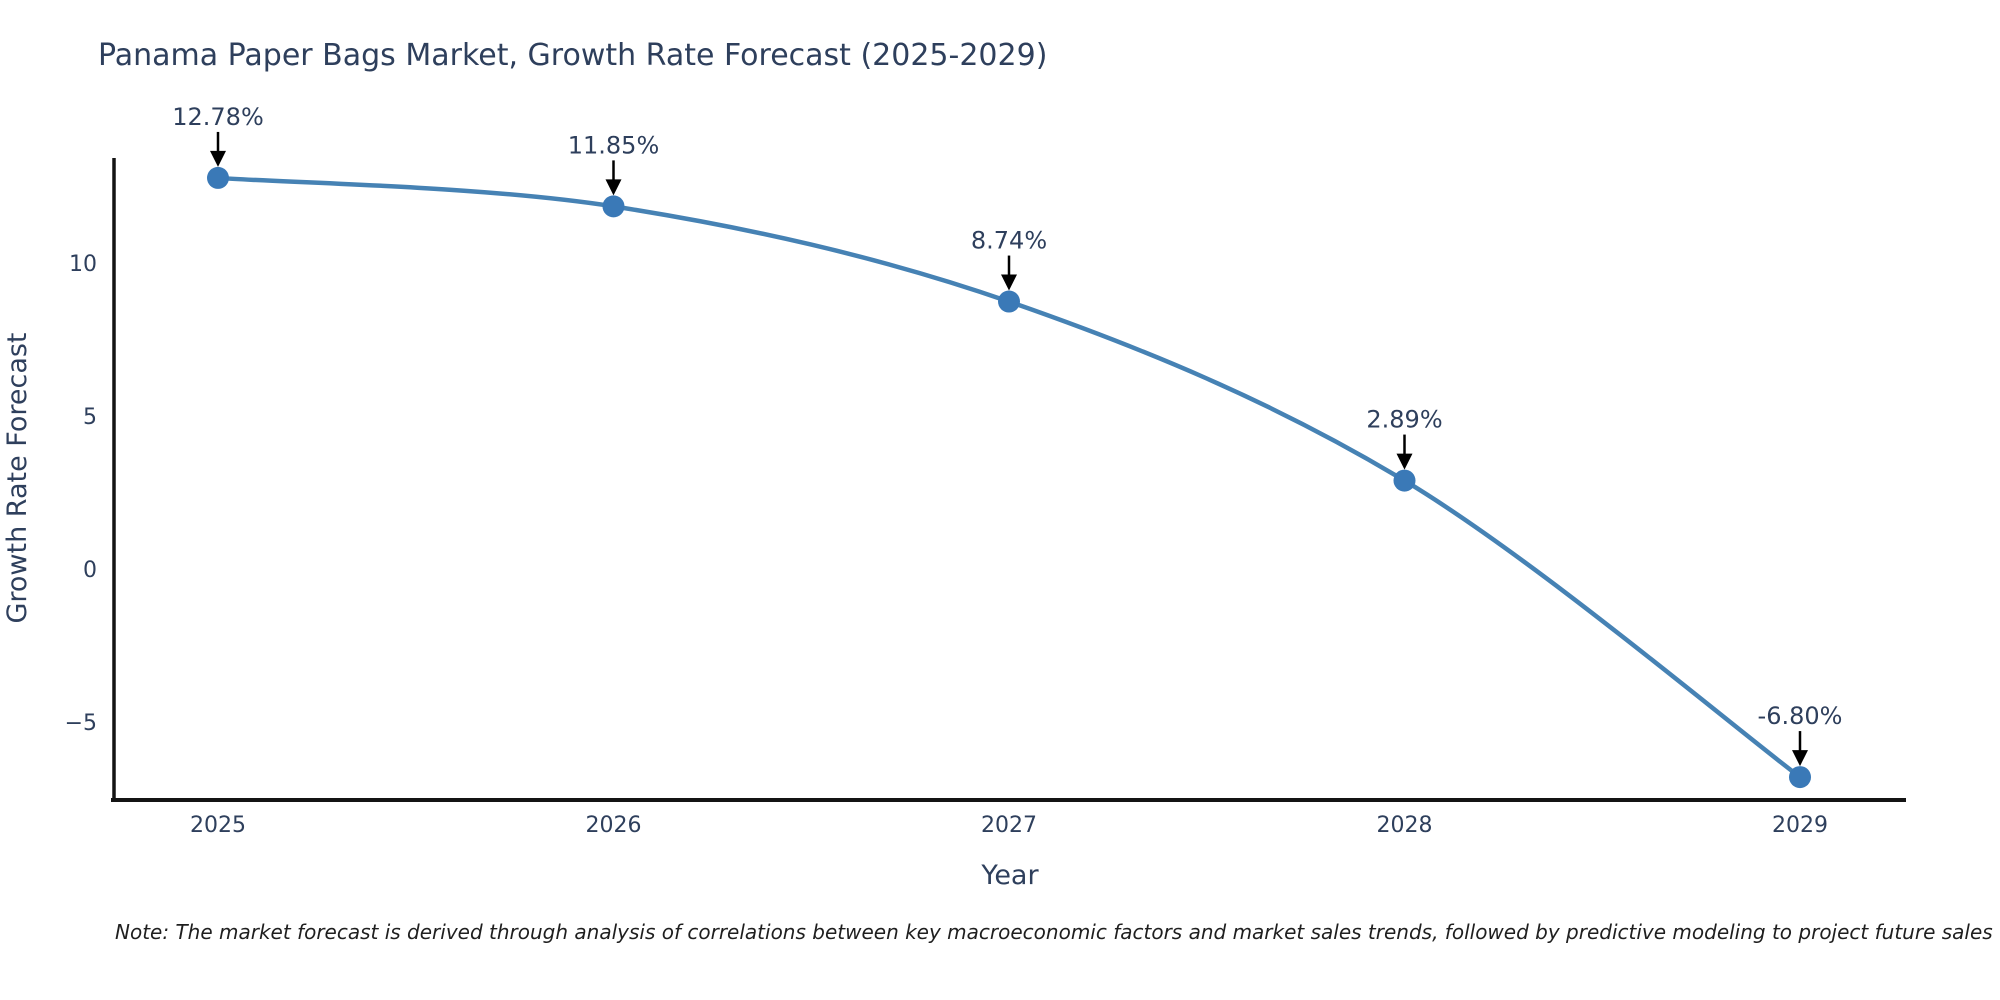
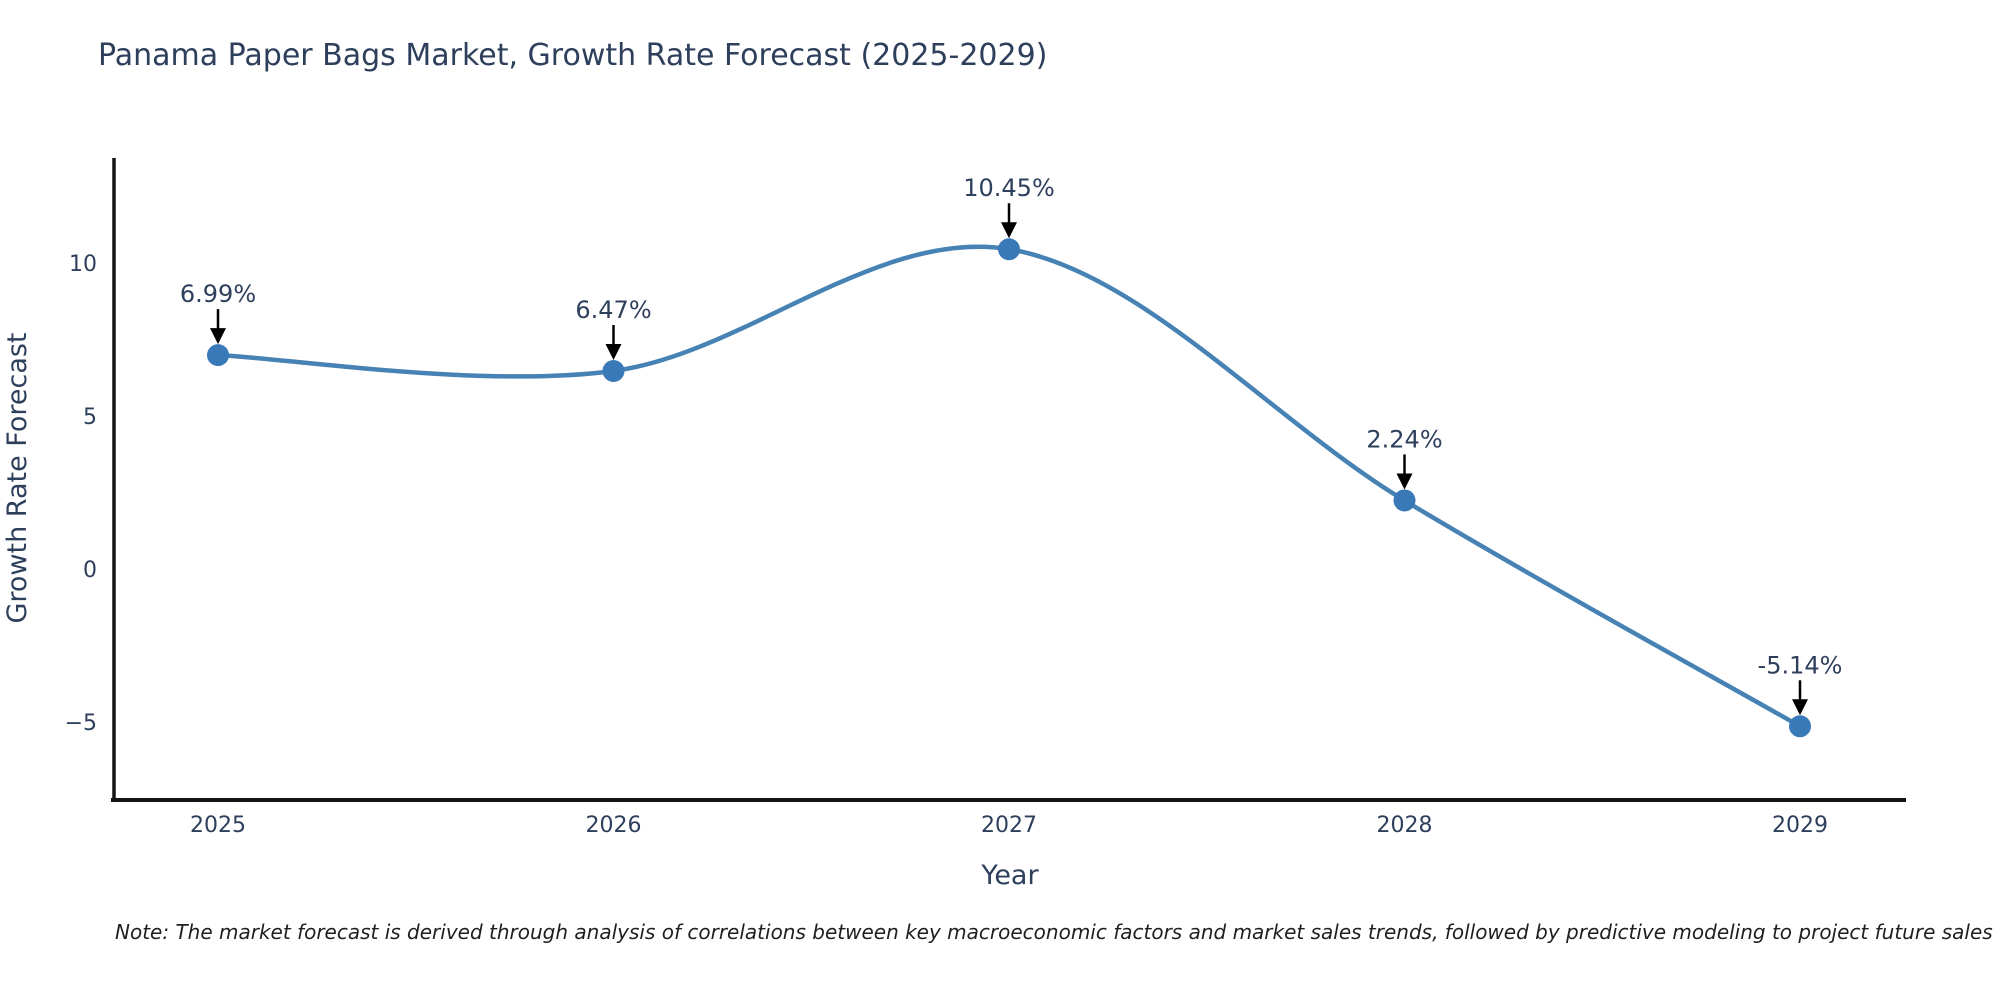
2025: 12.78% -> 6.99%
2026: 11.85% -> 6.47%
2027: 8.74% -> 10.45%
2028: 2.89% -> 2.24%
2029: -6.80% -> -5.14%
